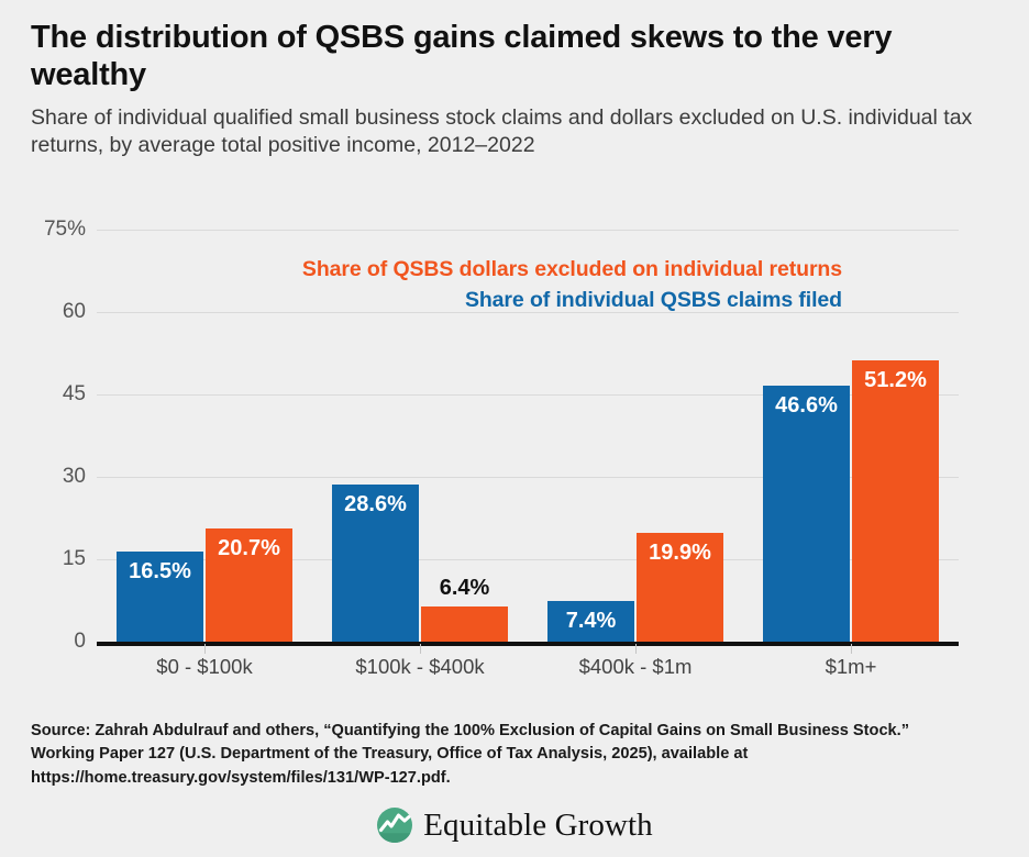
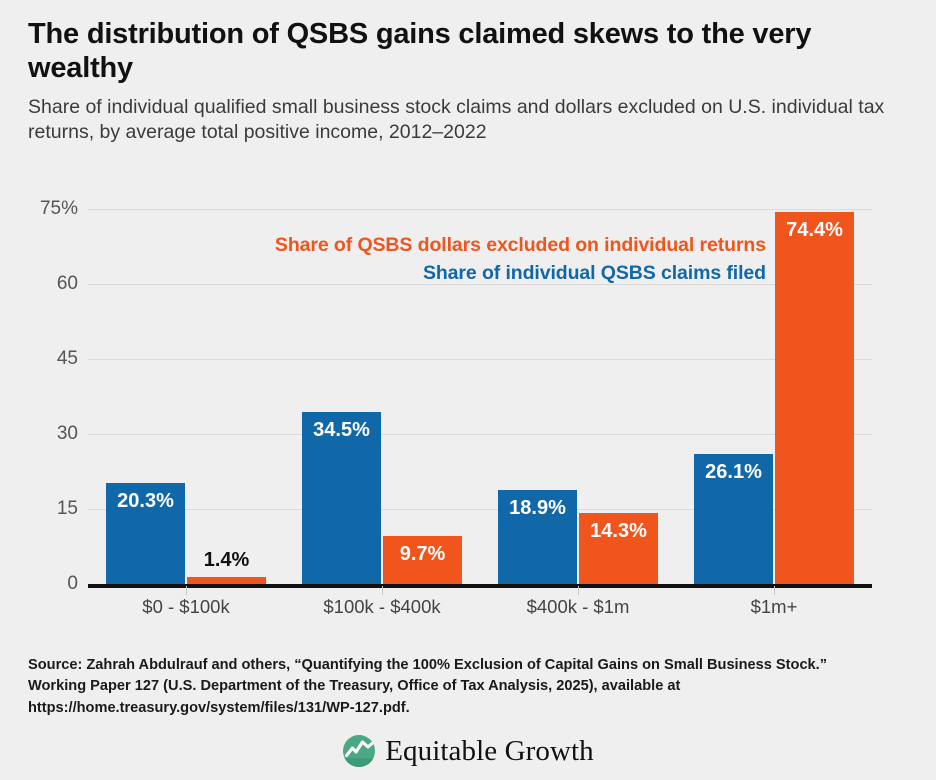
Share of individual QSBS claims filed/$0 - $100k: 16.5% -> 20.3%
Share of QSBS dollars excluded on individual returns/$0 - $100k: 20.7% -> 1.4%
Share of individual QSBS claims filed/$100k - $400k: 28.6% -> 34.5%
Share of QSBS dollars excluded on individual returns/$100k - $400k: 6.4% -> 9.7%
Share of individual QSBS claims filed/$400k - $1m: 7.4% -> 18.9%
Share of QSBS dollars excluded on individual returns/$400k - $1m: 19.9% -> 14.3%
Share of individual QSBS claims filed/$1m+: 46.6% -> 26.1%
Share of QSBS dollars excluded on individual returns/$1m+: 51.2% -> 74.4%
